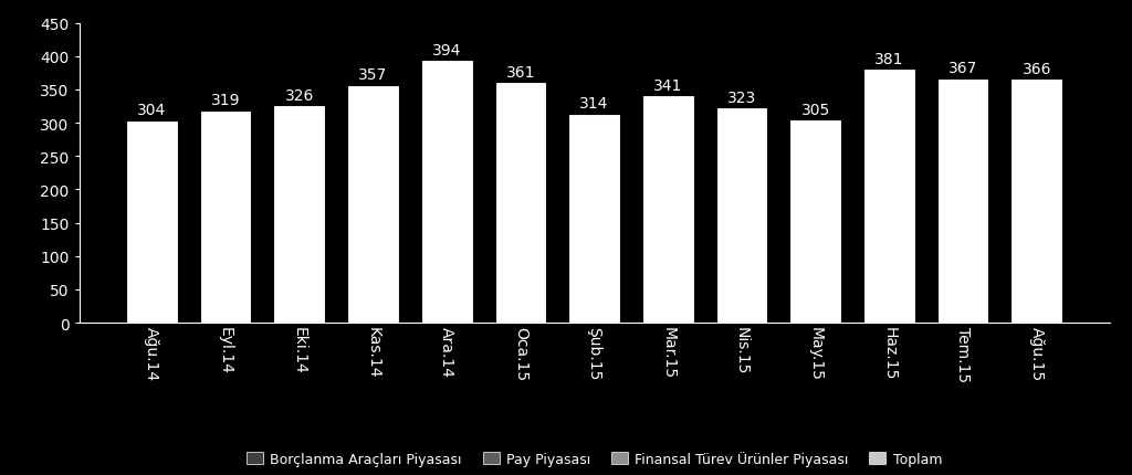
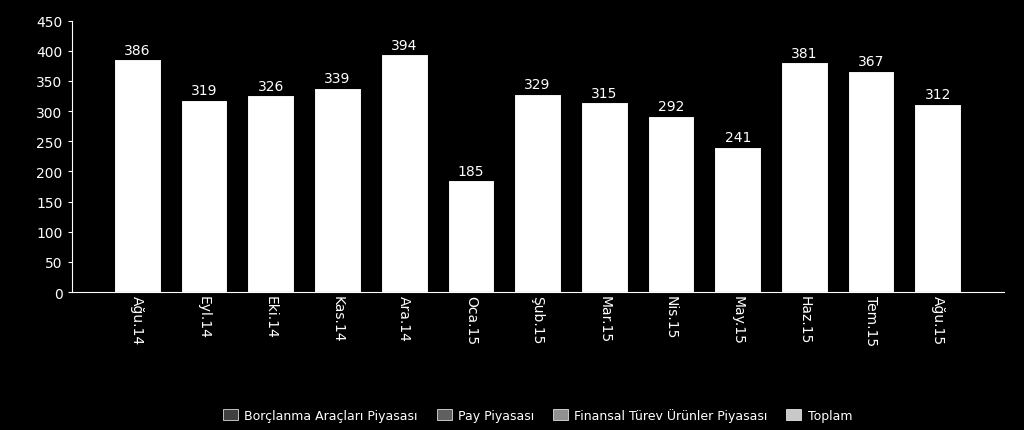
Ağu.14: 304 -> 386
Kas.14: 357 -> 339
Oca.15: 361 -> 185
Şub.15: 314 -> 329
Mar.15: 341 -> 315
Nis.15: 323 -> 292
May.15: 305 -> 241
Ağu.15: 366 -> 312
